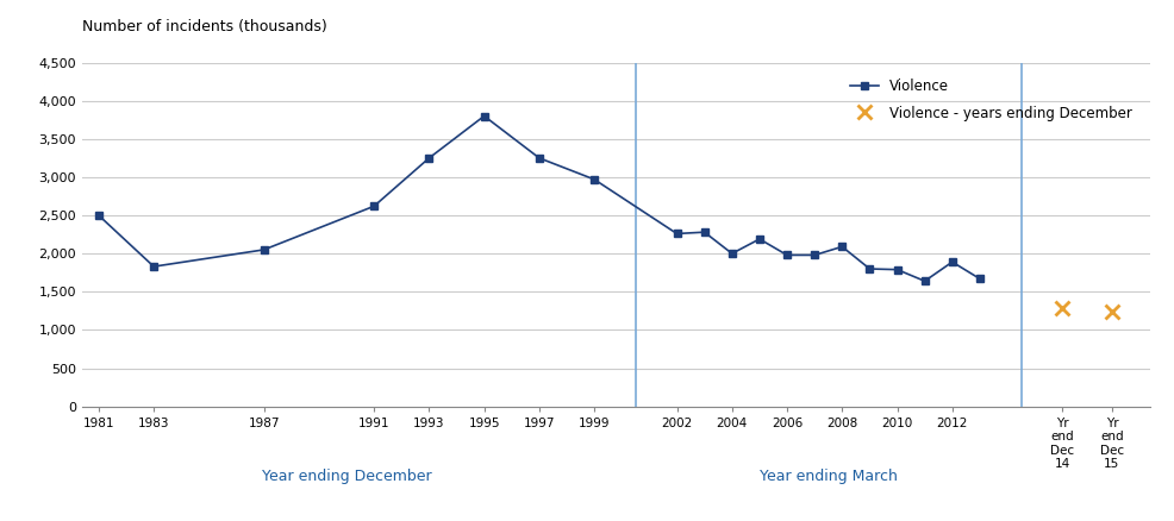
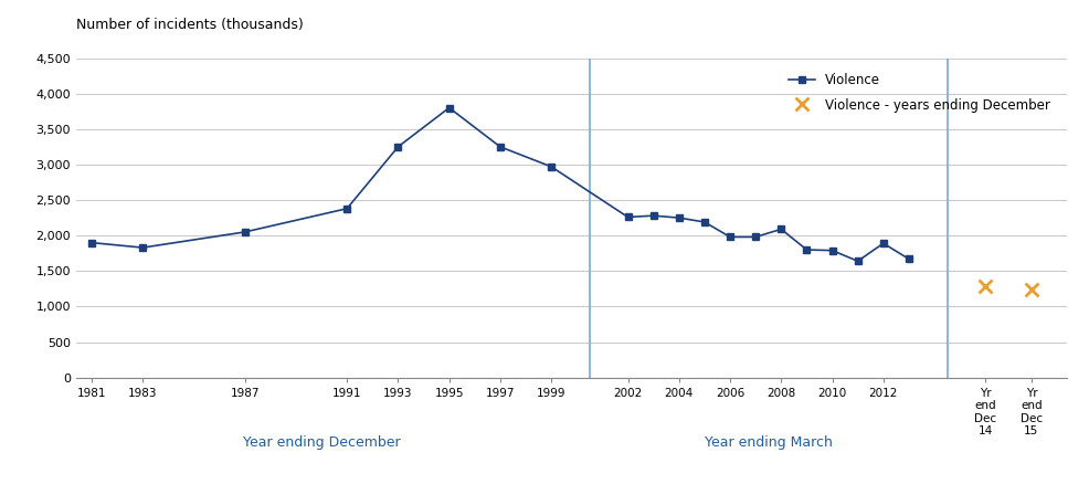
1981: 2,500 -> 1,900
1991: 2,620 -> 2,380
2004: 2,000 -> 2,250
